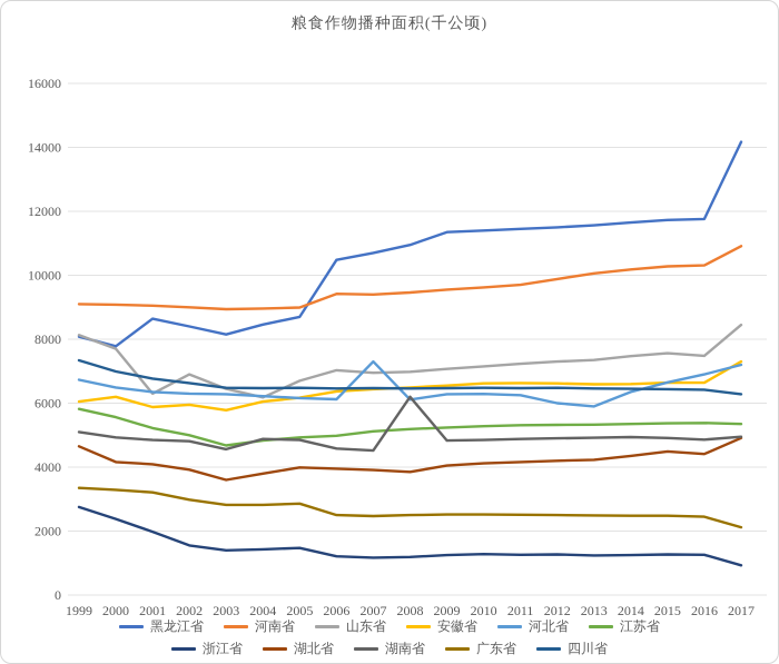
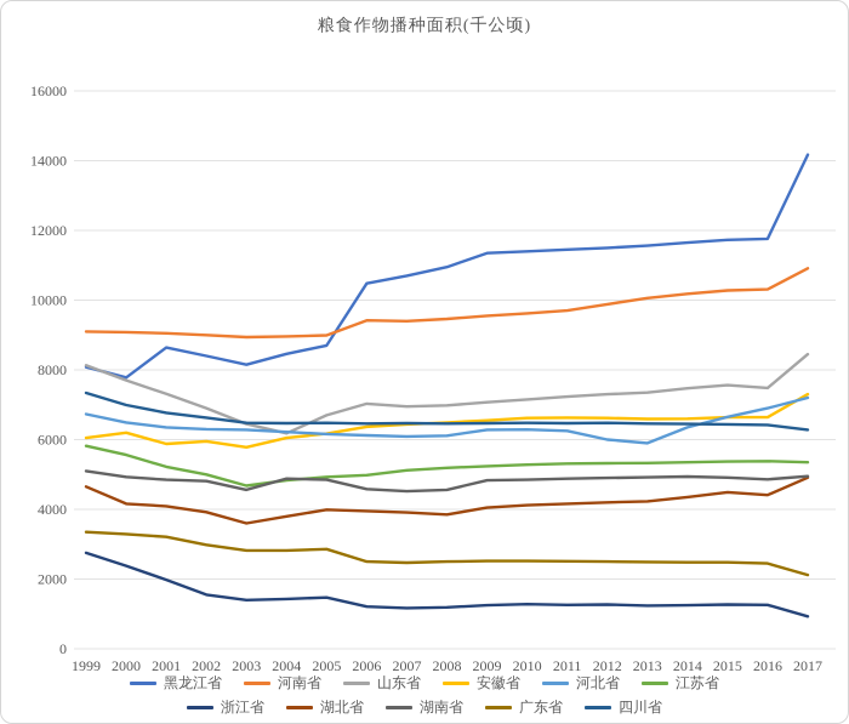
山东省/2001: 6300 -> 7300
河北省/2007: 7300 -> 6100
湖南省/2008: 6200 -> 4600
